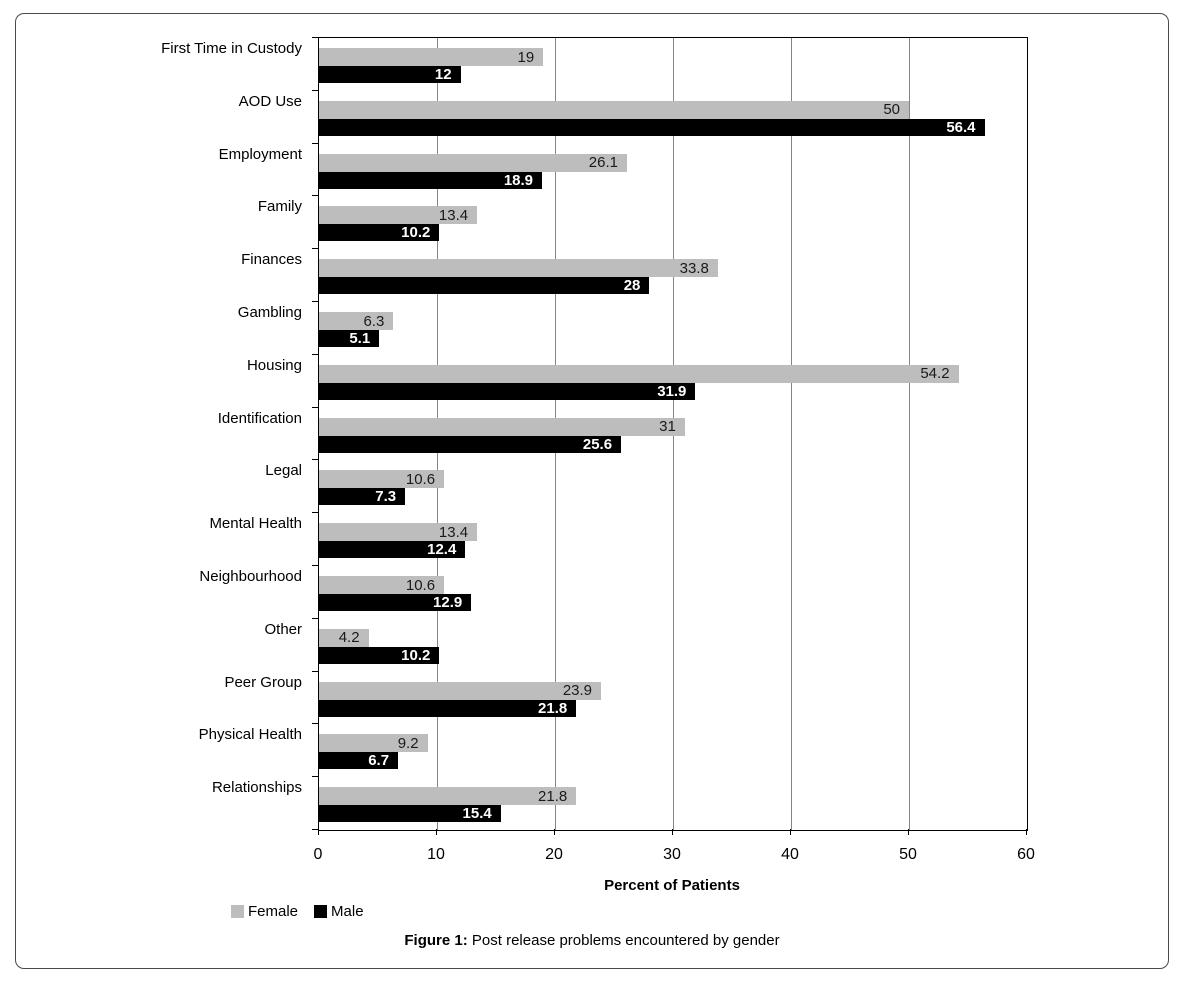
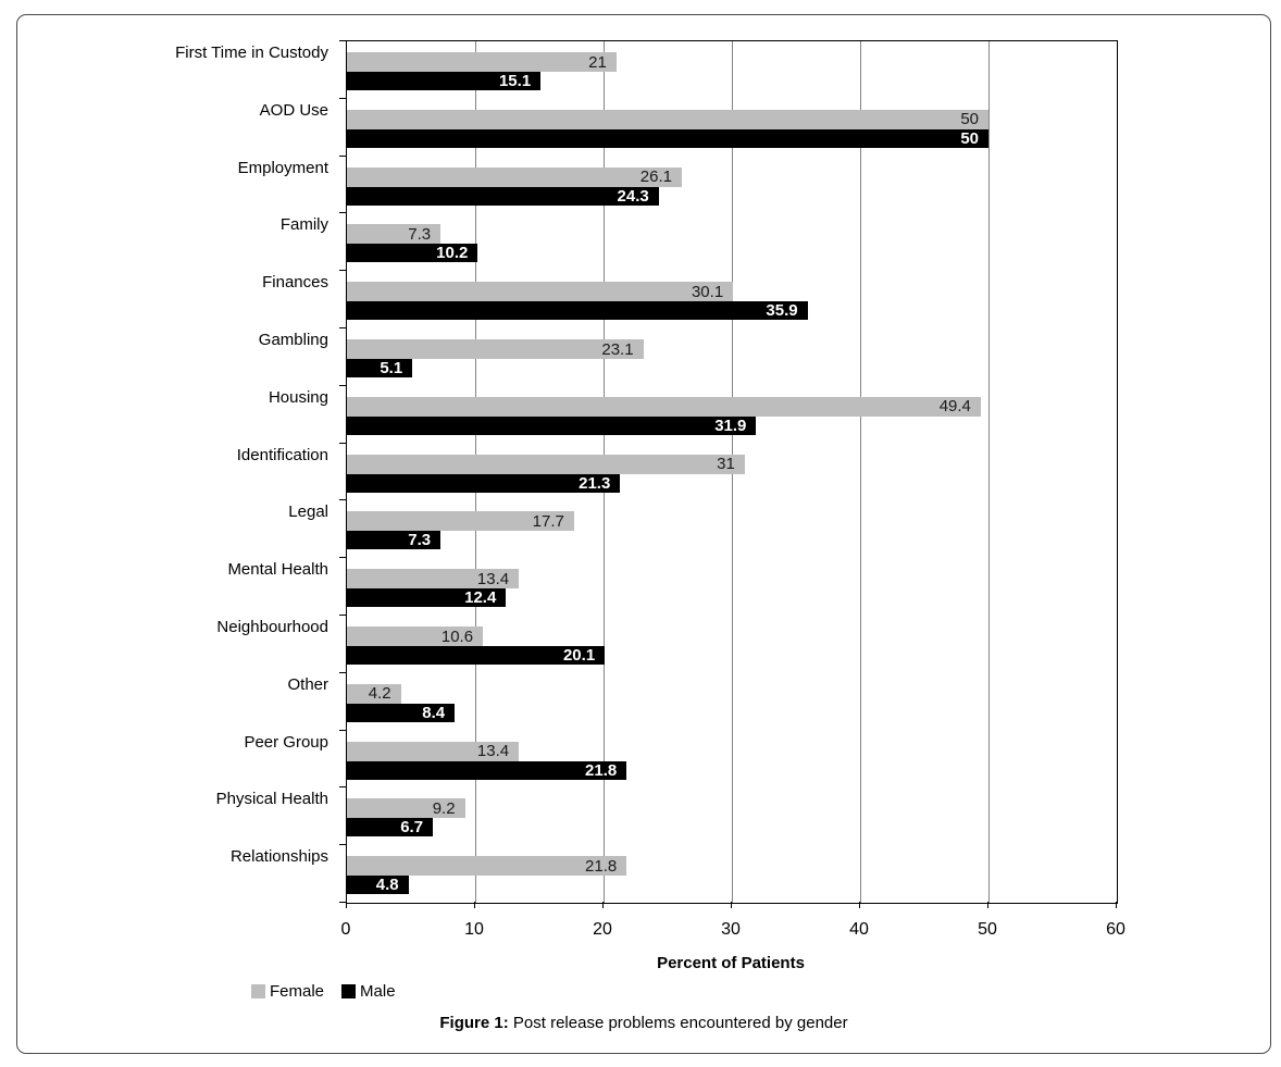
Female/First Time in Custody: 19 -> 21
Male/First Time in Custody: 12 -> 15.1
Male/AOD Use: 56.4 -> 50
Male/Employment: 18.9 -> 24.3
Female/Family: 13.4 -> 7.3
Female/Finances: 33.8 -> 30.1
Male/Finances: 28 -> 35.9
Female/Gambling: 6.3 -> 23.1
Female/Housing: 54.2 -> 49.4
Male/Identification: 25.6 -> 21.3
Female/Legal: 10.6 -> 17.7
Male/Neighbourhood: 12.9 -> 20.1
Male/Other: 10.2 -> 8.4
Female/Peer Group: 23.9 -> 13.4
Male/Relationships: 15.4 -> 4.8
